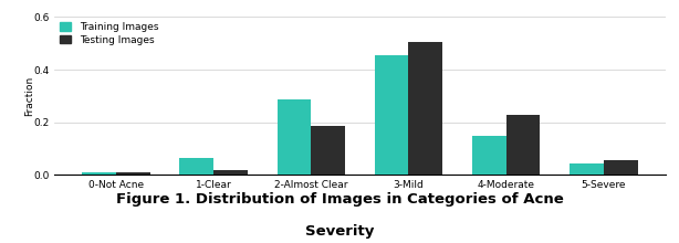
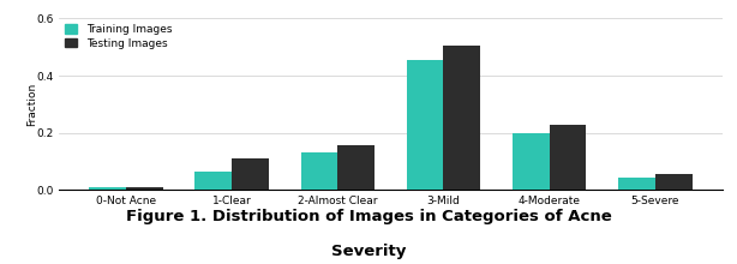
Testing Images/1-Clear: 0.020 -> 0.110
Training Images/2-Almost Clear: 0.285 -> 0.130
Testing Images/2-Almost Clear: 0.185 -> 0.155
Training Images/4-Moderate: 0.150 -> 0.200
